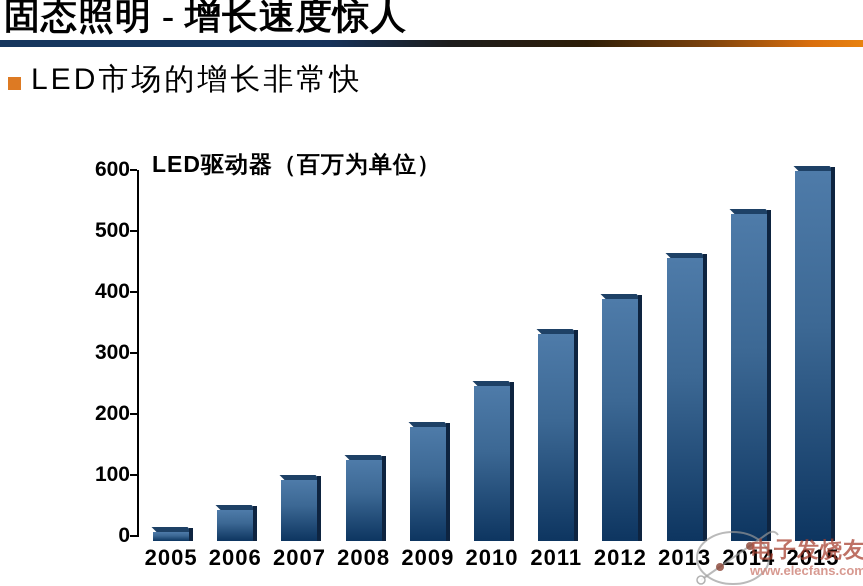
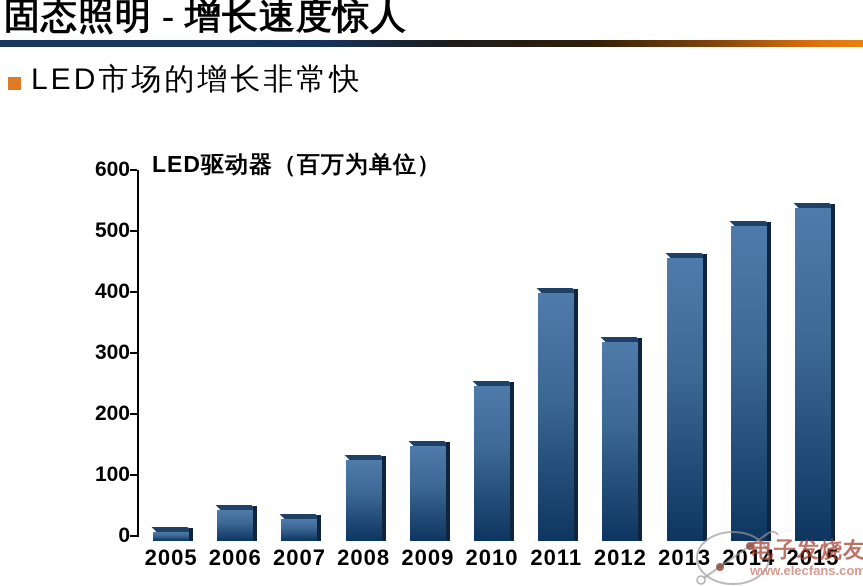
2007: 90 -> 30
2009: 180 -> 150
2011: 330 -> 400
2012: 390 -> 320
2014: 530 -> 510
2015: 600 -> 540
